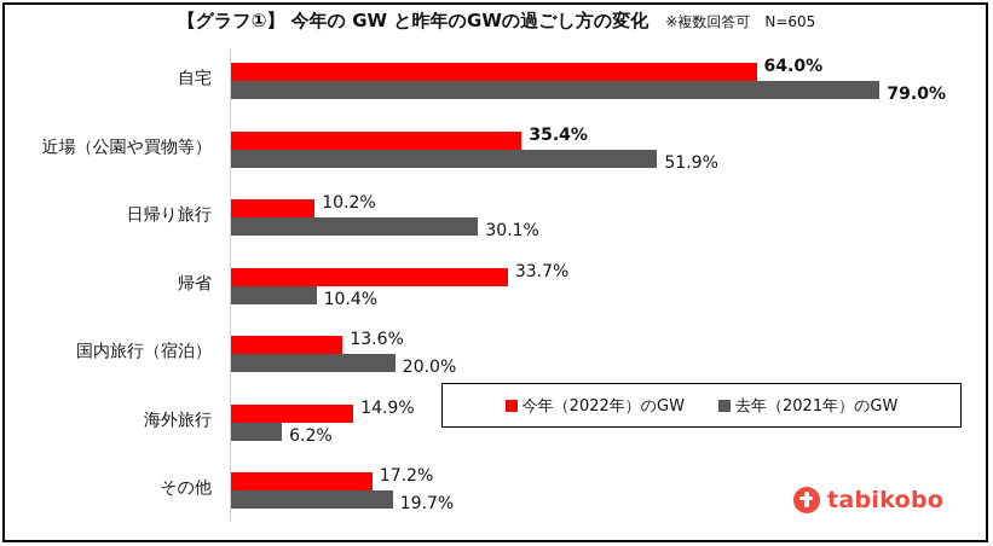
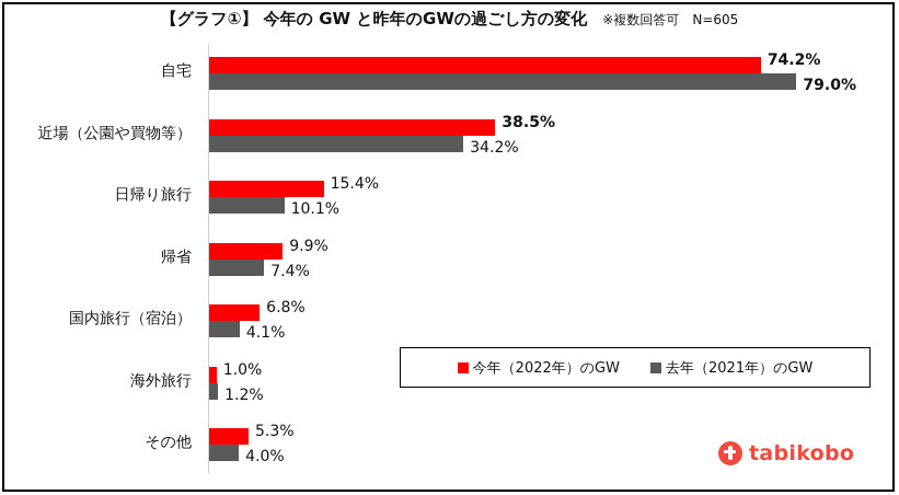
今年（2022年）のGW/自宅: 64.0% -> 74.2%
今年（2022年）のGW/近場（公園や買物等）: 35.4% -> 38.5%
去年（2021年）のGW/近場（公園や買物等）: 51.9% -> 34.2%
今年（2022年）のGW/日帰り旅行: 10.2% -> 15.4%
去年（2021年）のGW/日帰り旅行: 30.1% -> 10.1%
今年（2022年）のGW/帰省: 33.7% -> 9.9%
去年（2021年）のGW/帰省: 10.4% -> 7.4%
今年（2022年）のGW/国内旅行（宿泊）: 13.6% -> 6.8%
去年（2021年）のGW/国内旅行（宿泊）: 20.0% -> 4.1%
今年（2022年）のGW/海外旅行: 14.9% -> 1.0%
去年（2021年）のGW/海外旅行: 6.2% -> 1.2%
今年（2022年）のGW/その他: 17.2% -> 5.3%
去年（2021年）のGW/その他: 19.7% -> 4.0%
